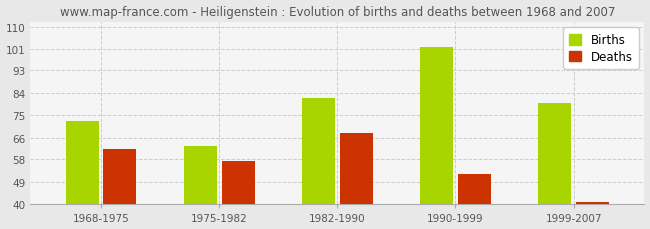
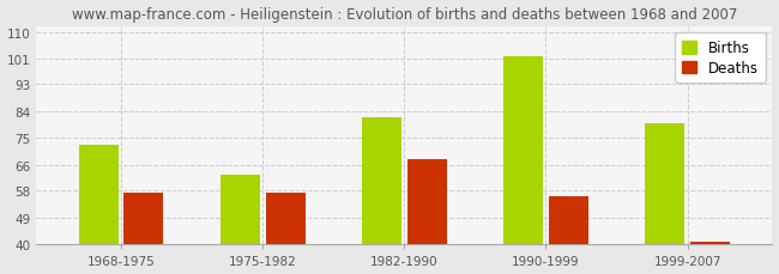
Deaths/1968-1975: 62 -> 57
Deaths/1990-1999: 52 -> 56
